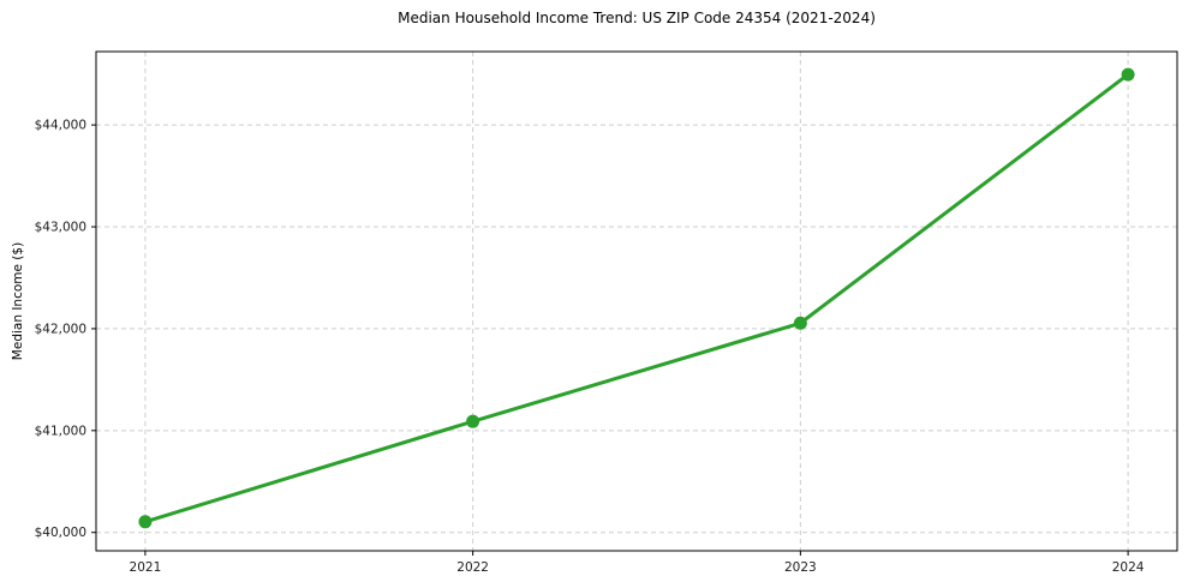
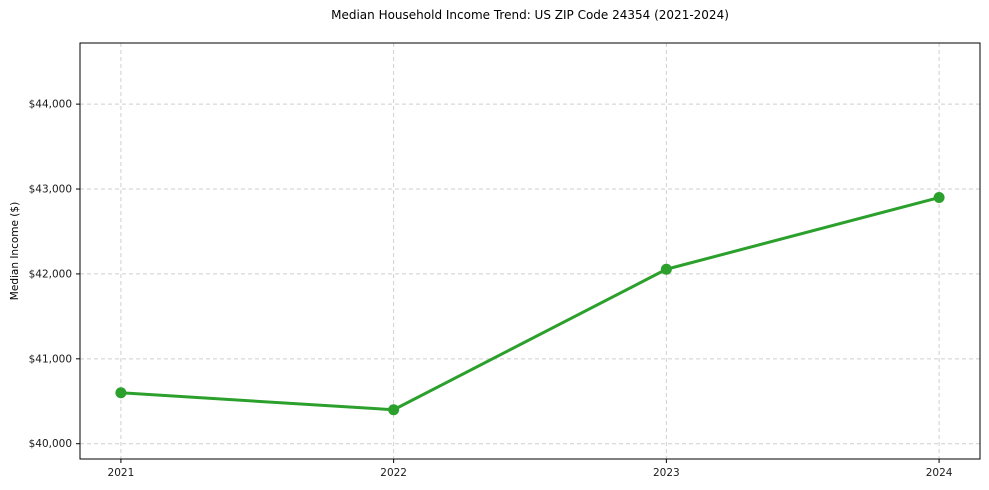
2021: $40100 -> $40600
2022: $41100 -> $40400
2024: $44500 -> $42900
